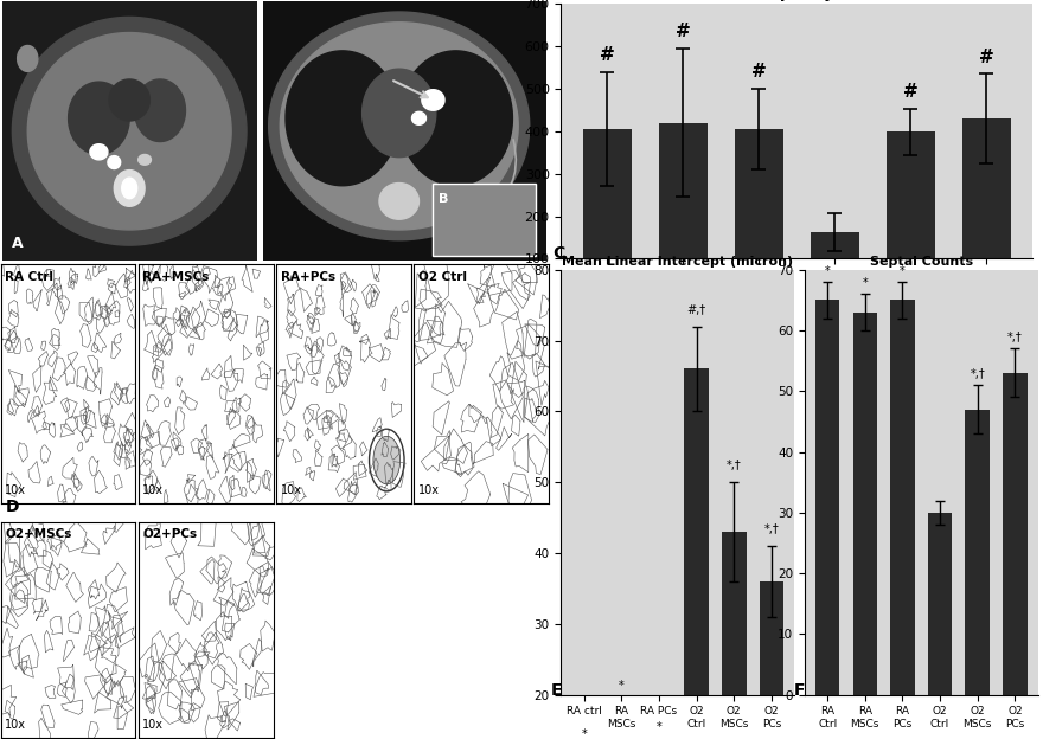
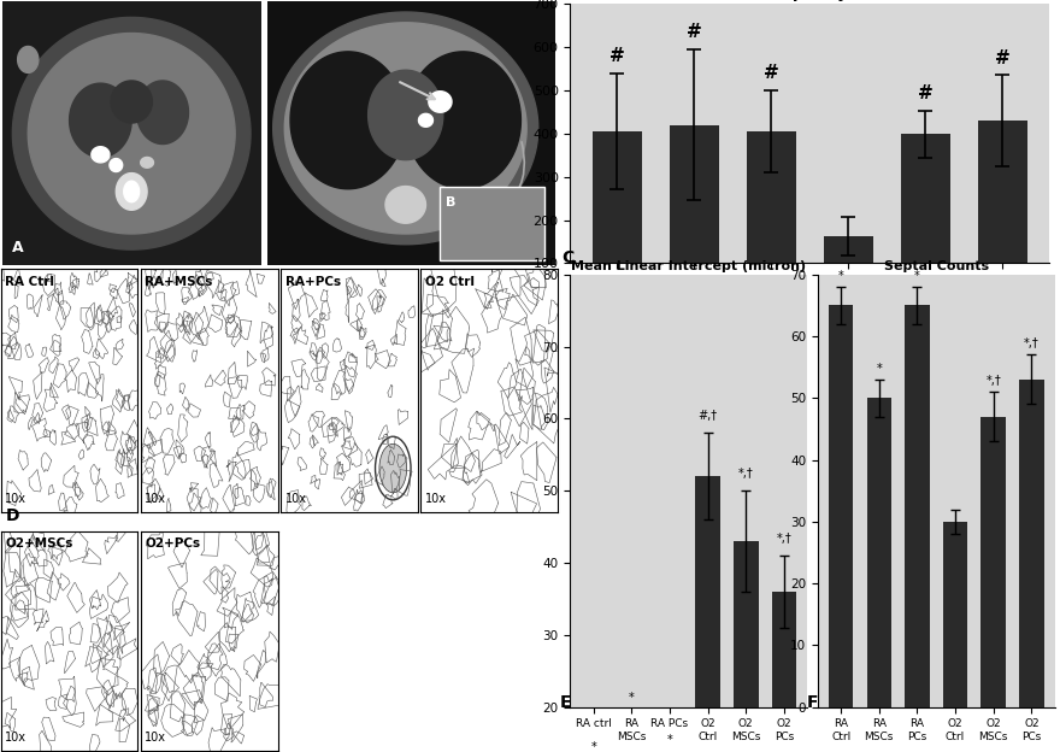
Mean Linear Intercept (micron)/O2 Ctrl: 66 -> 52
Septal Counts/RA MSCs: 63 -> 50
